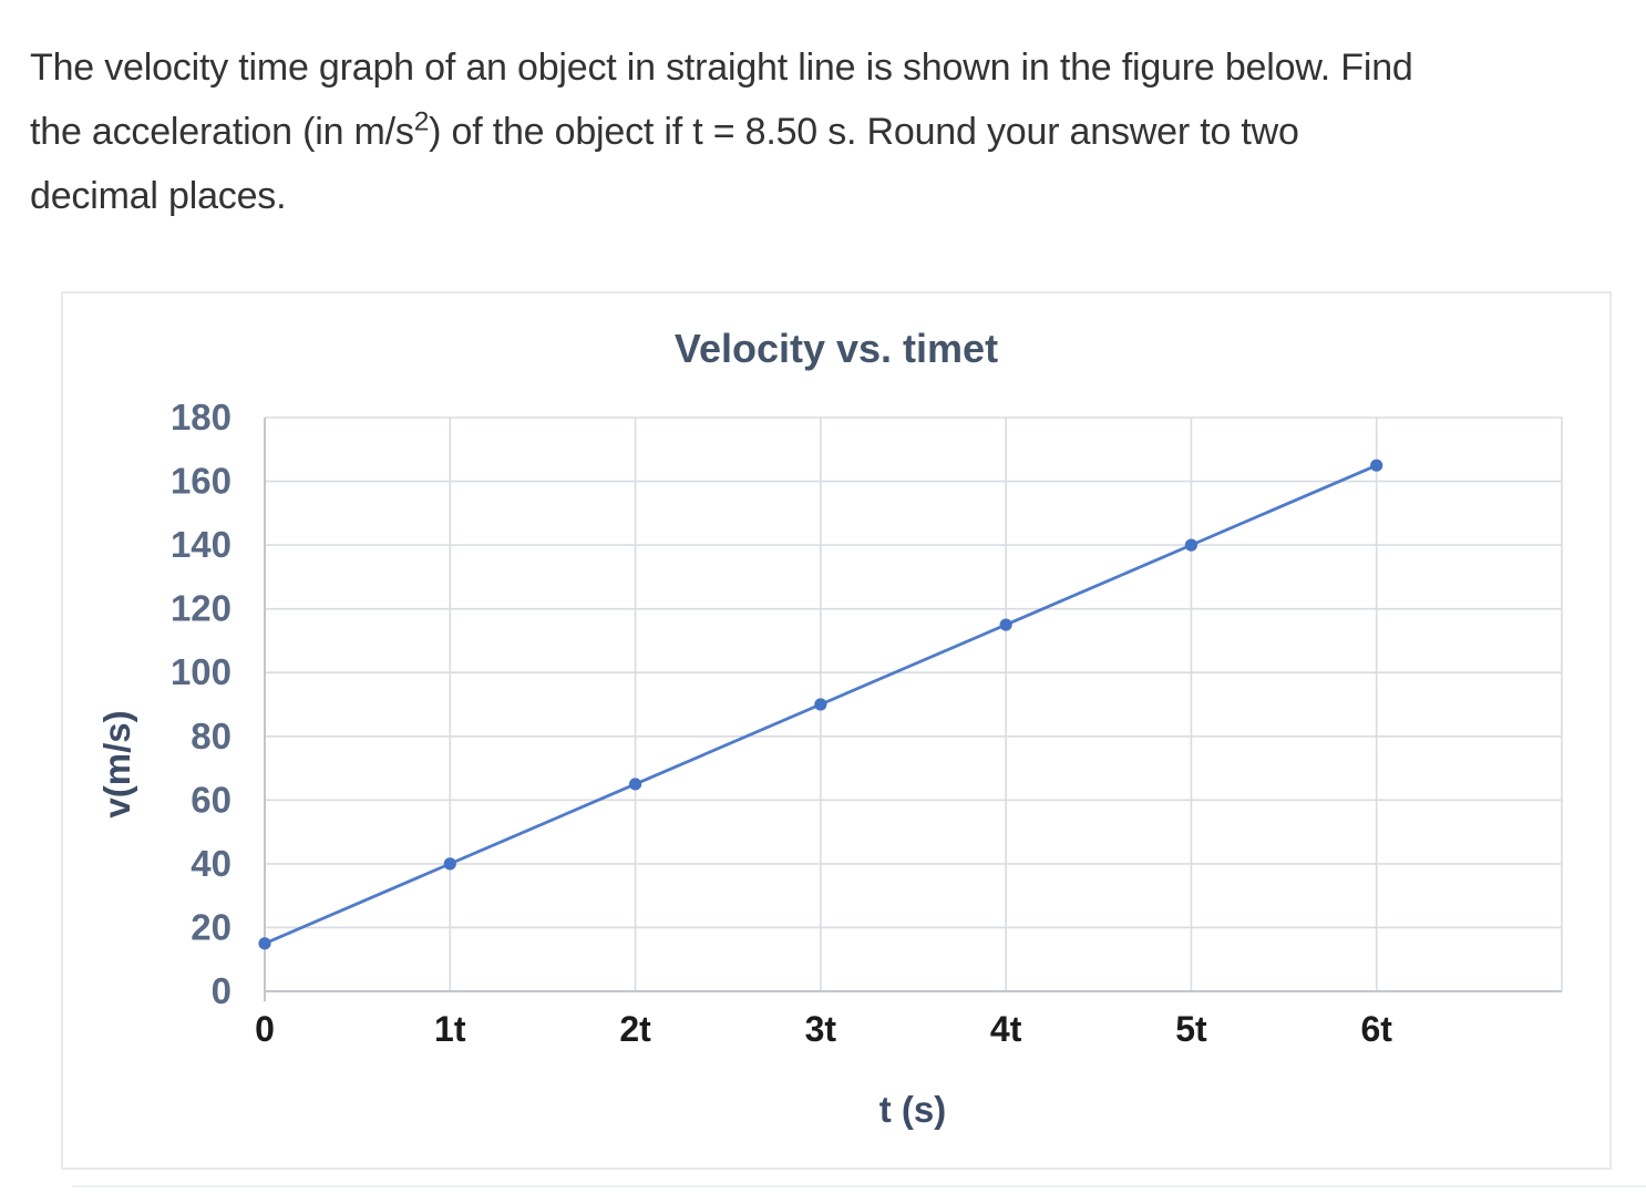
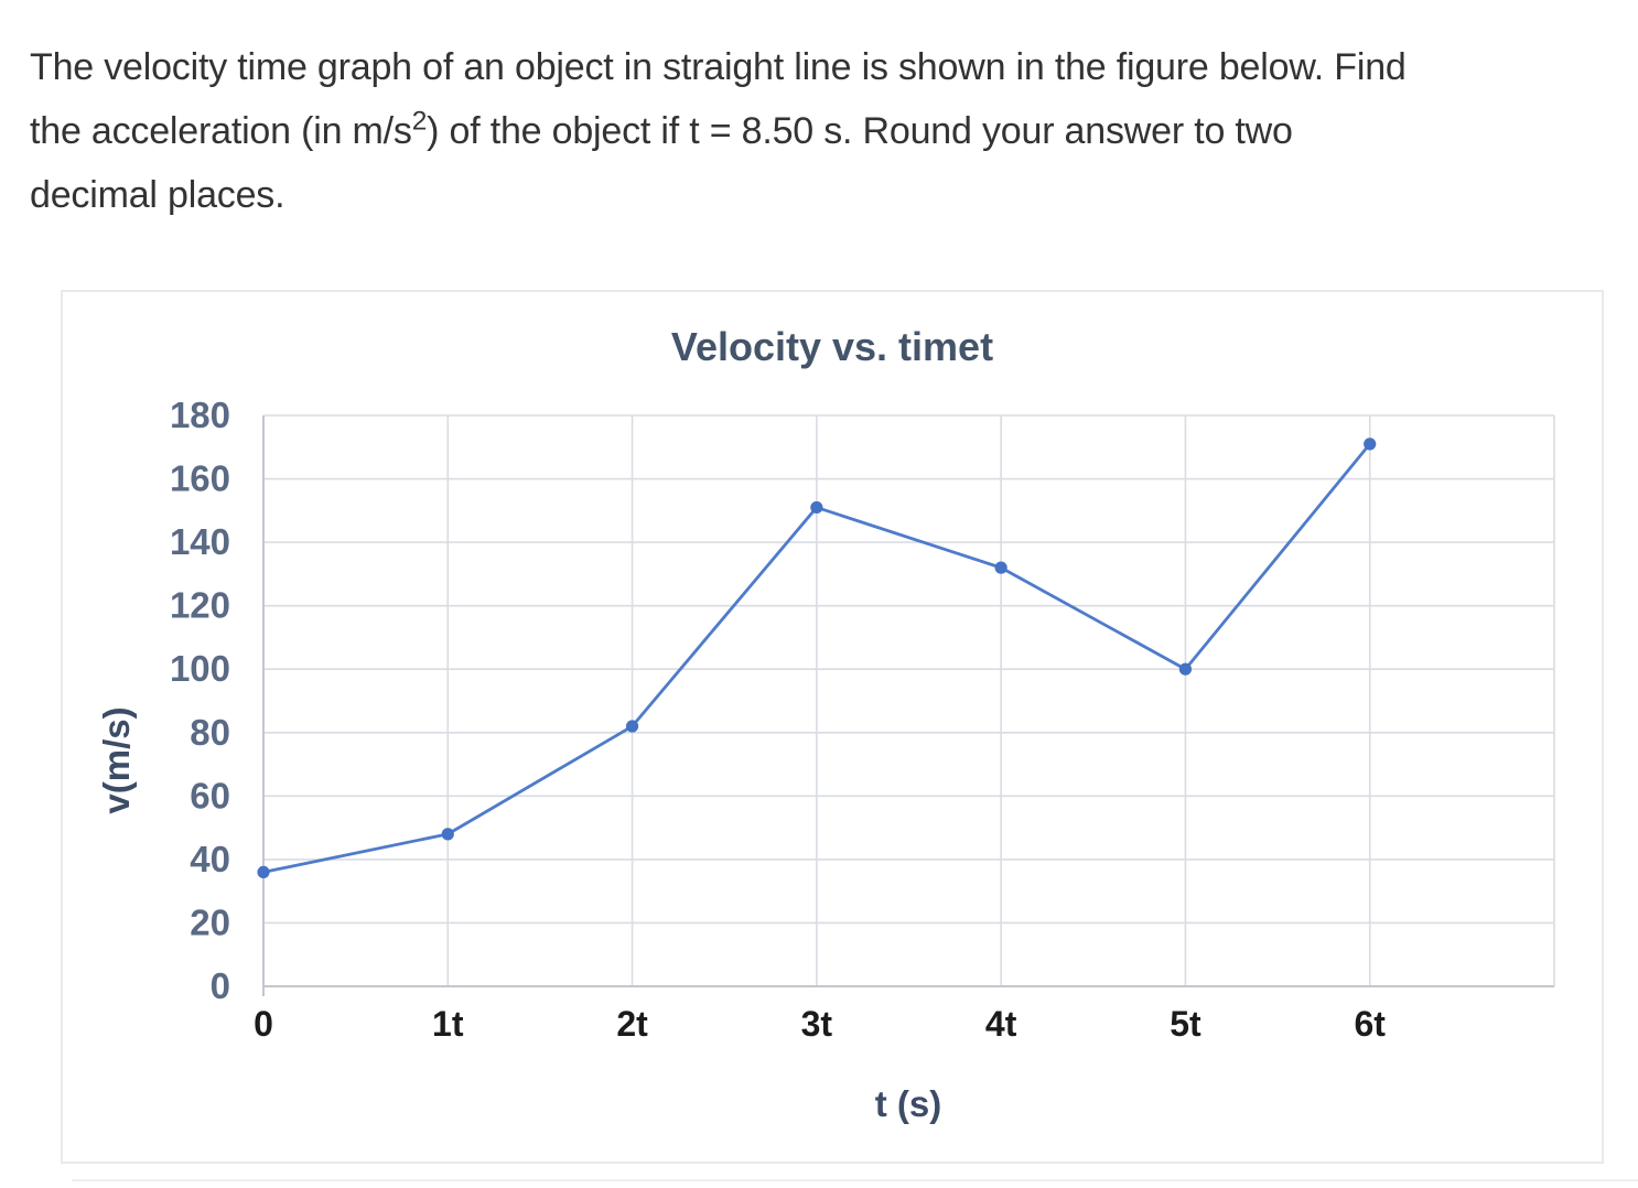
0: 15 -> 36
1t: 40 -> 48
2t: 65 -> 82
3t: 90 -> 151
4t: 115 -> 132
5t: 140 -> 100
6t: 165 -> 171
